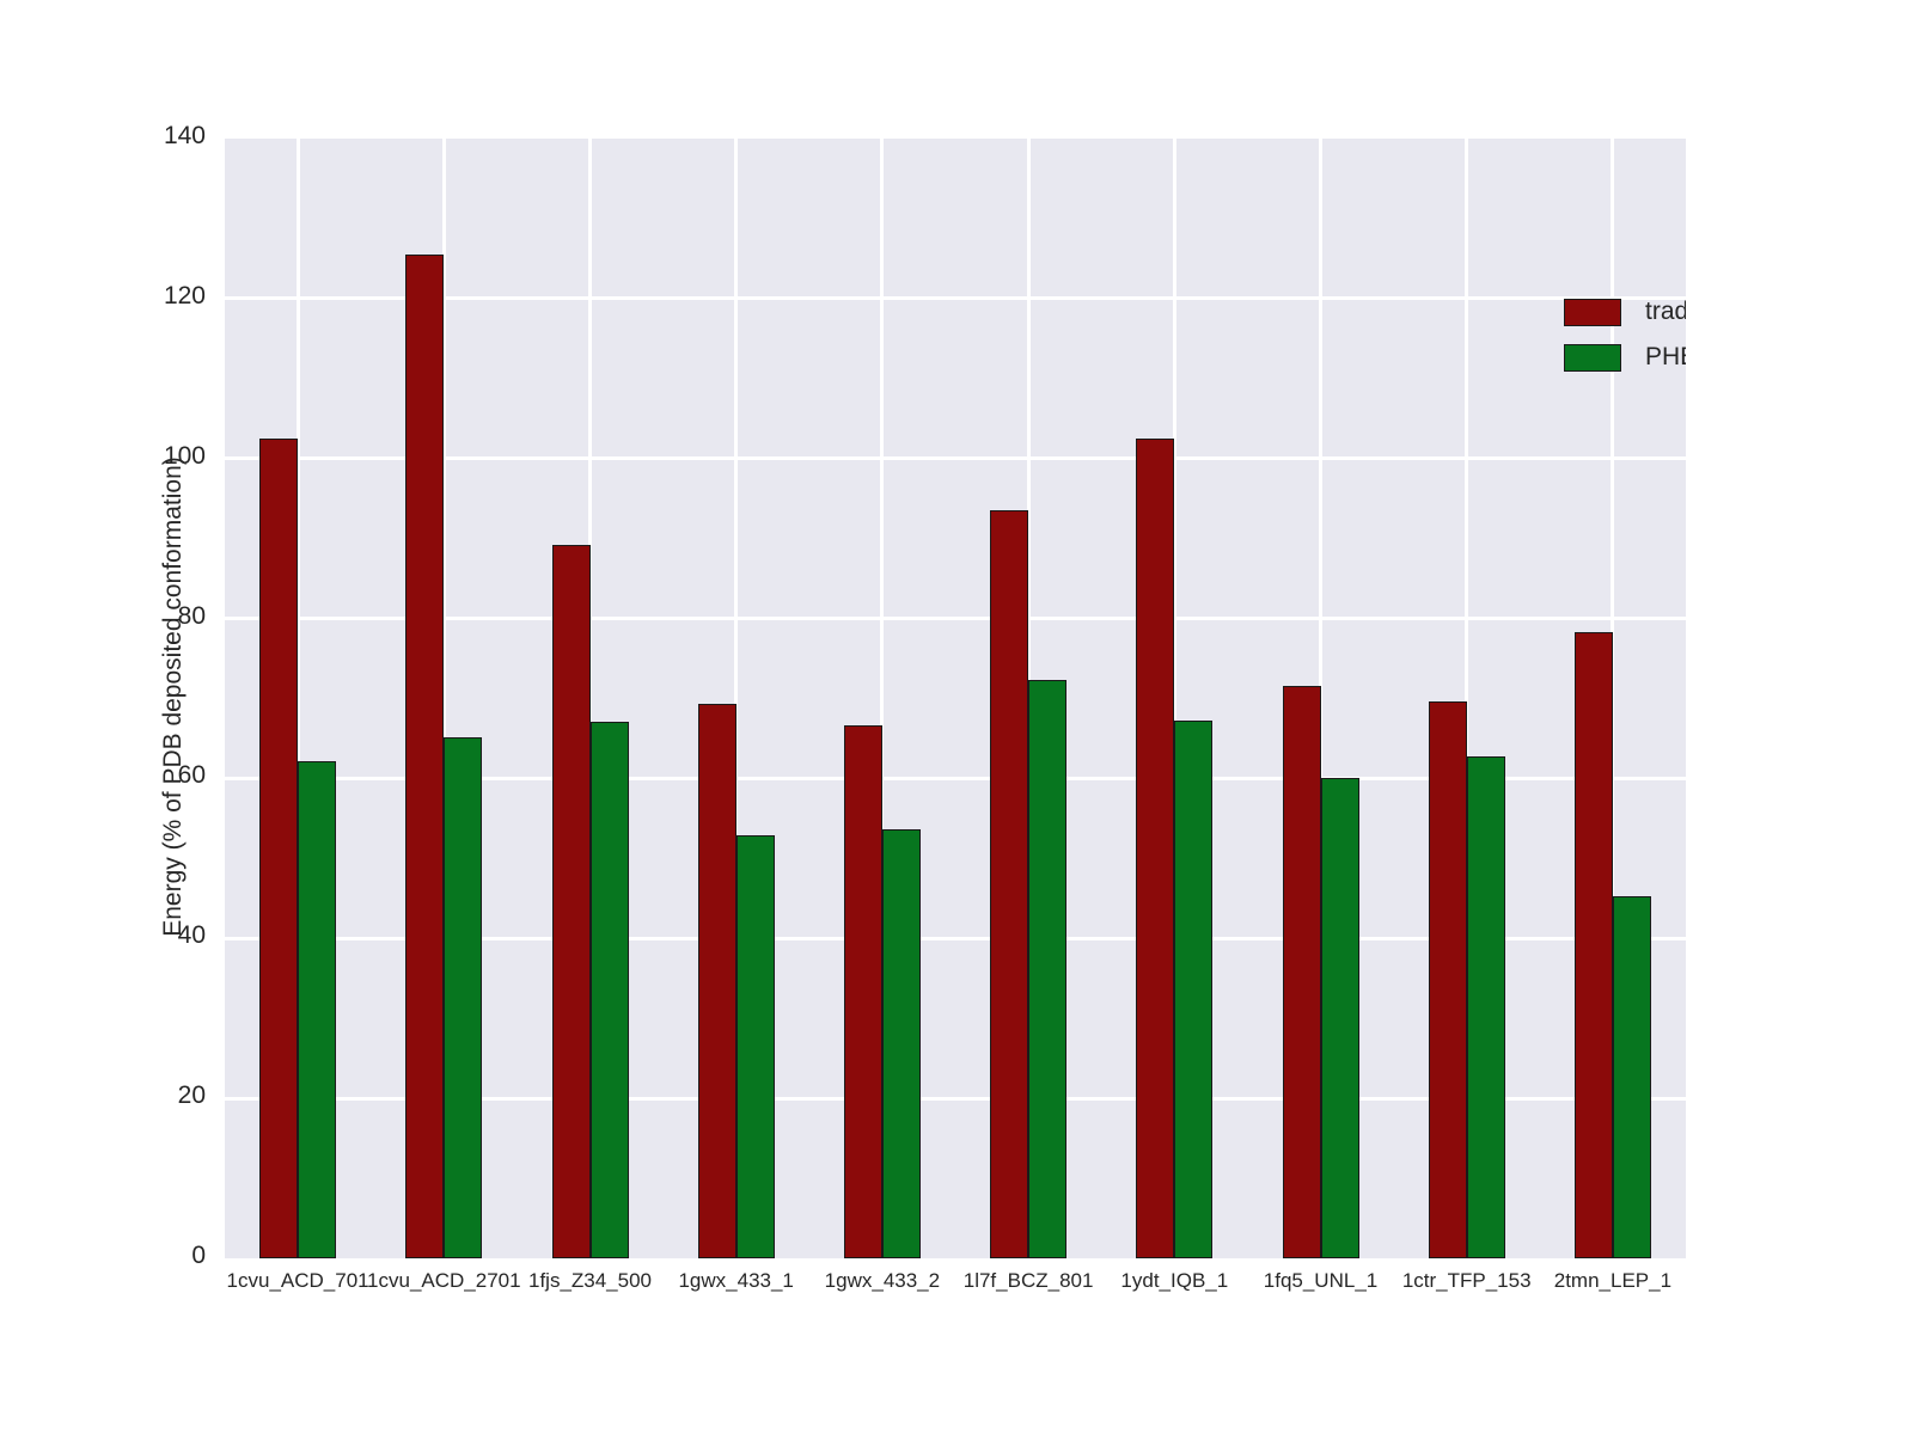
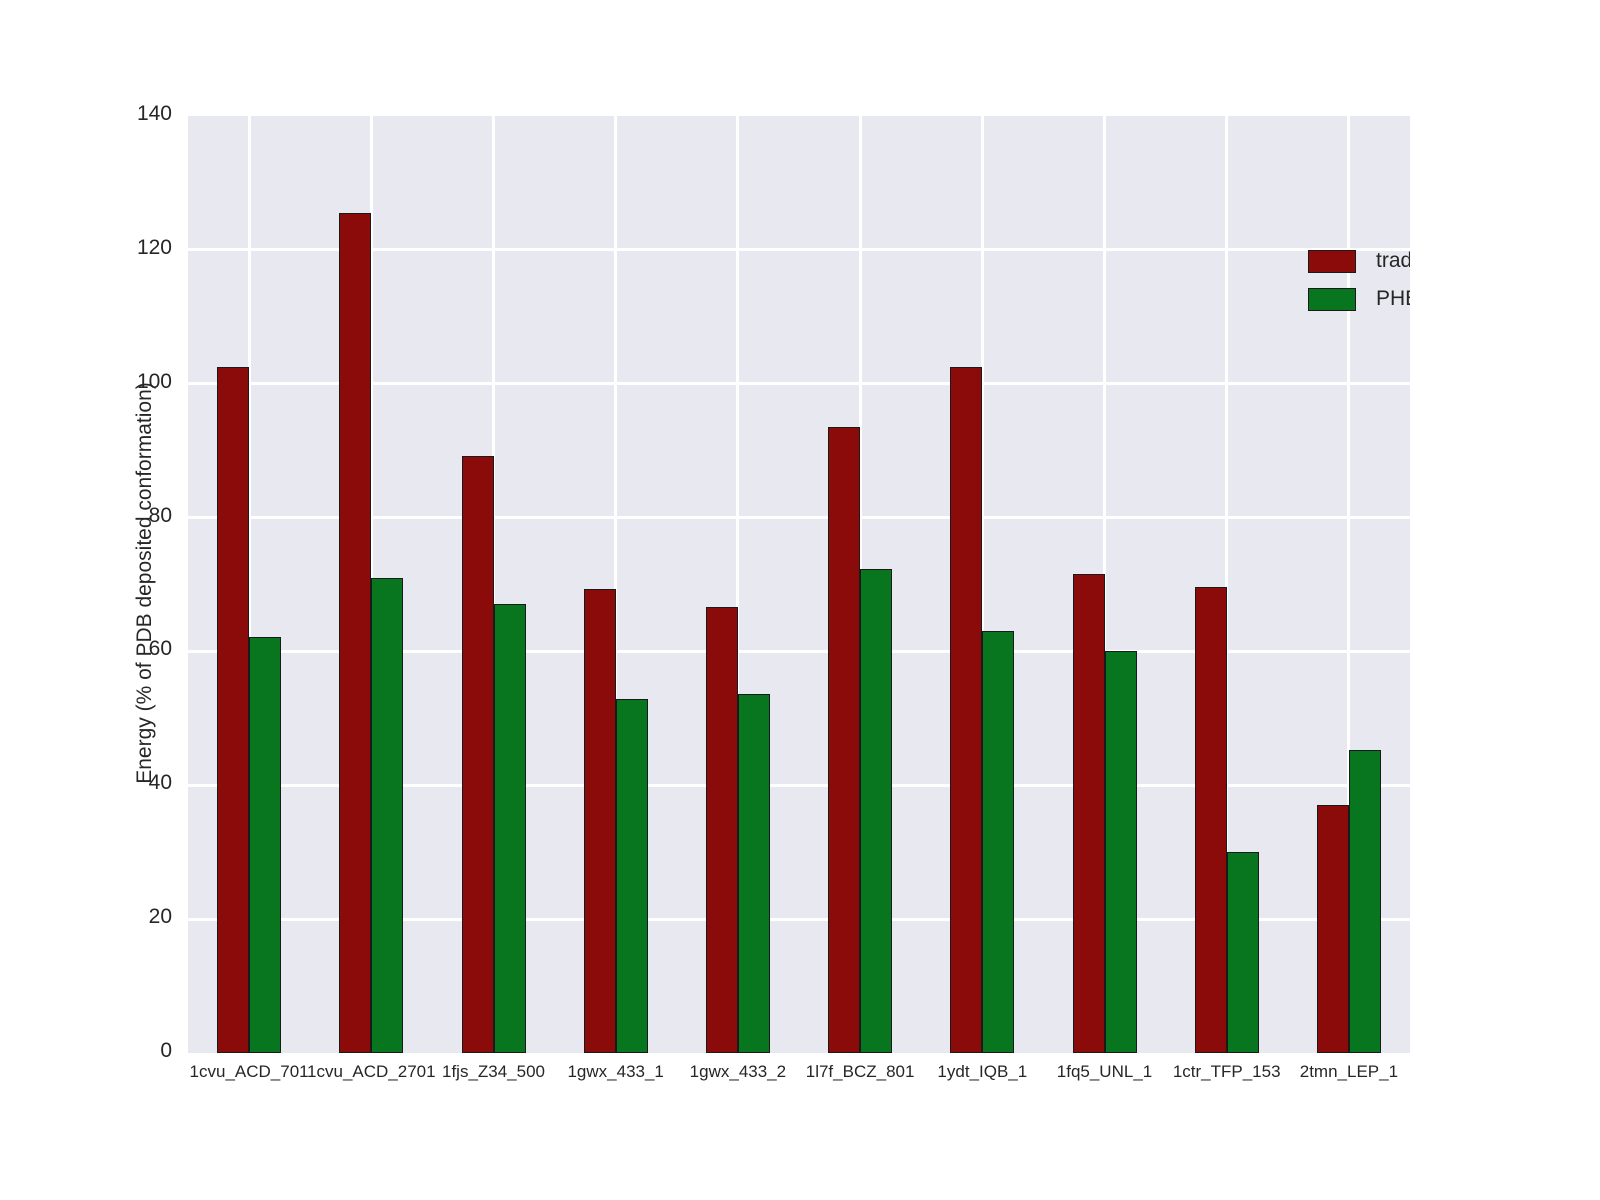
PHENIX-AFITT/1cvu_ACD_2701: 65 -> 71
PHENIX-AFITT/1ydt_IQB_1: 67 -> 63
PHENIX-AFITT/1ctr_TFP_153: 63 -> 30
traditional refinement/2tmn_LEP_1: 78 -> 37
